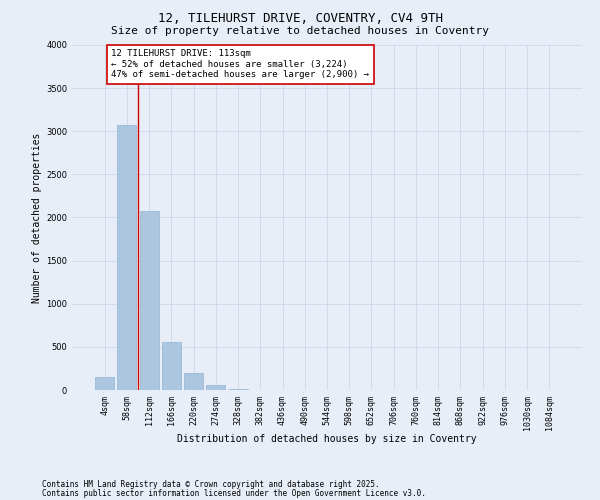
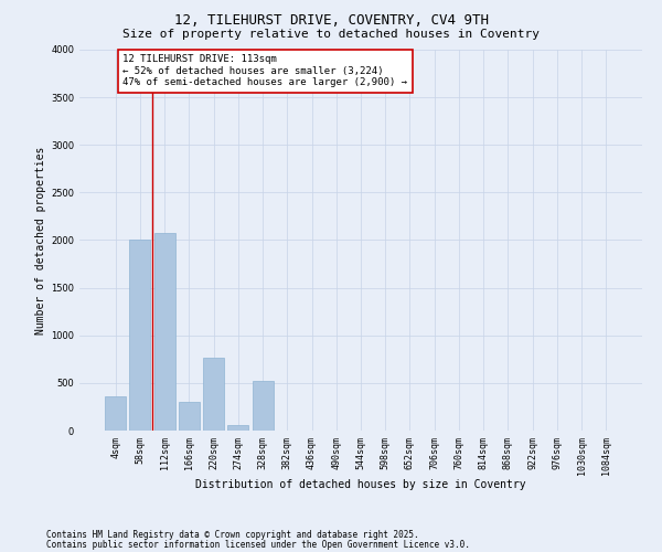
4sqm: 150 -> 360
58sqm: 3070 -> 2000
166sqm: 560 -> 300
220sqm: 200 -> 760
328sqm: 10 -> 520
